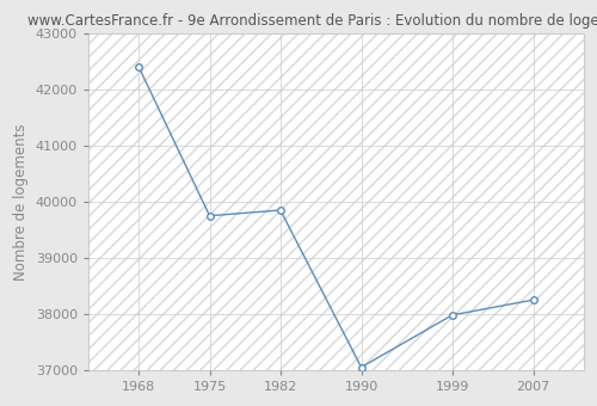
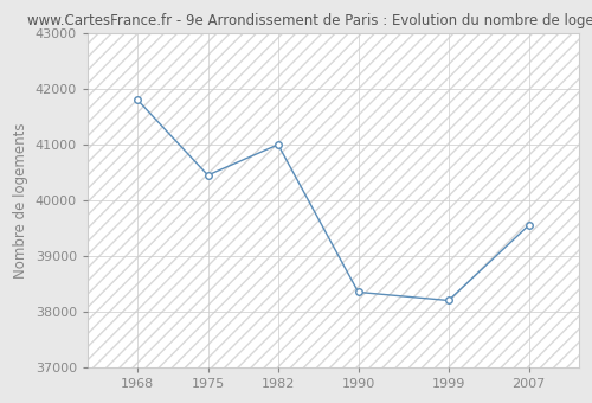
1968: 42400 -> 41800
1975: 39750 -> 40450
1982: 39850 -> 41000
1990: 37050 -> 38350
1999: 37980 -> 38200
2007: 38250 -> 39550
